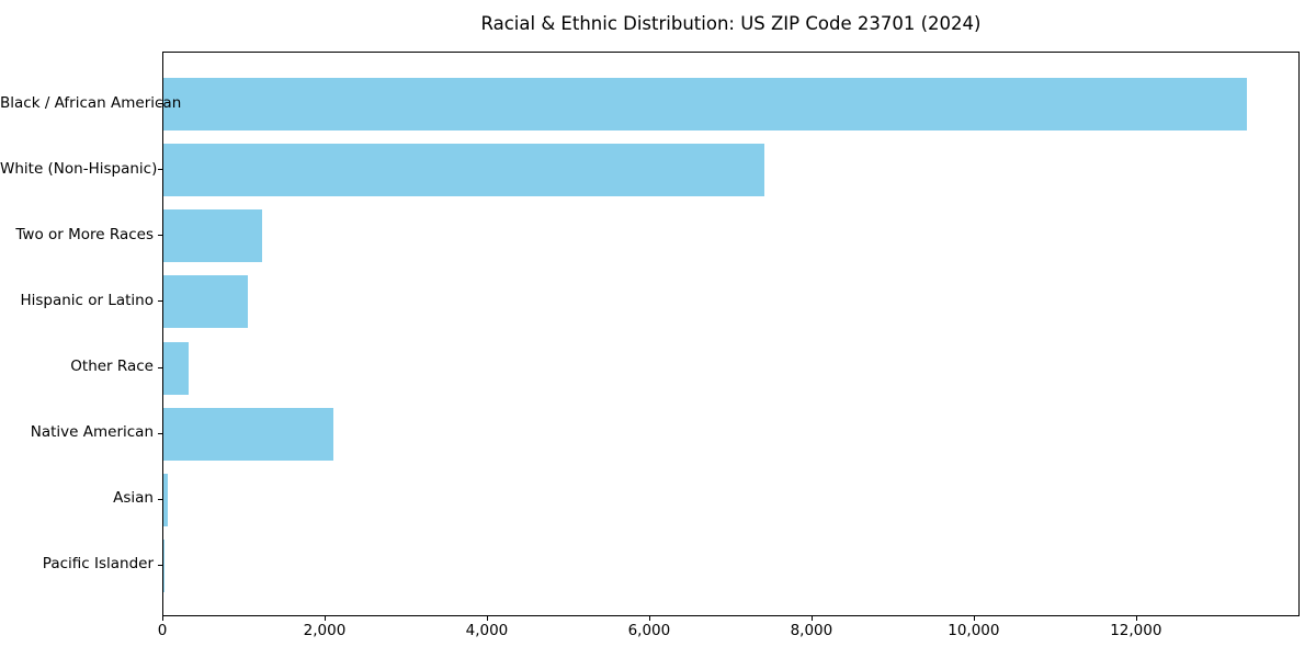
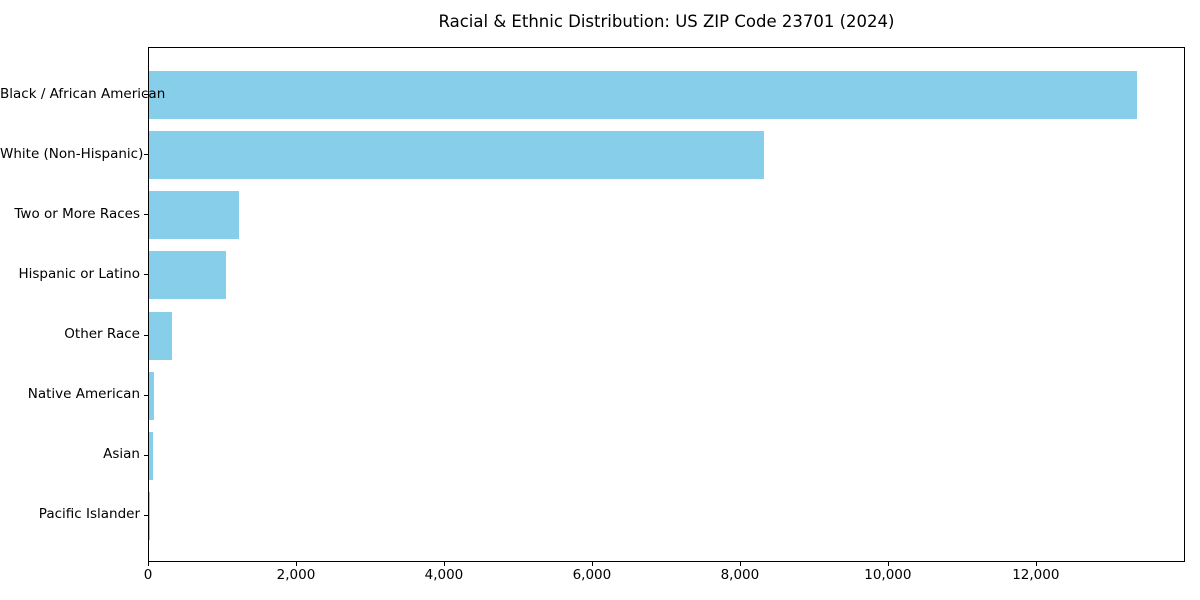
White (Non-Hispanic): 7400 -> 8300
Native American: 2100 -> 100
